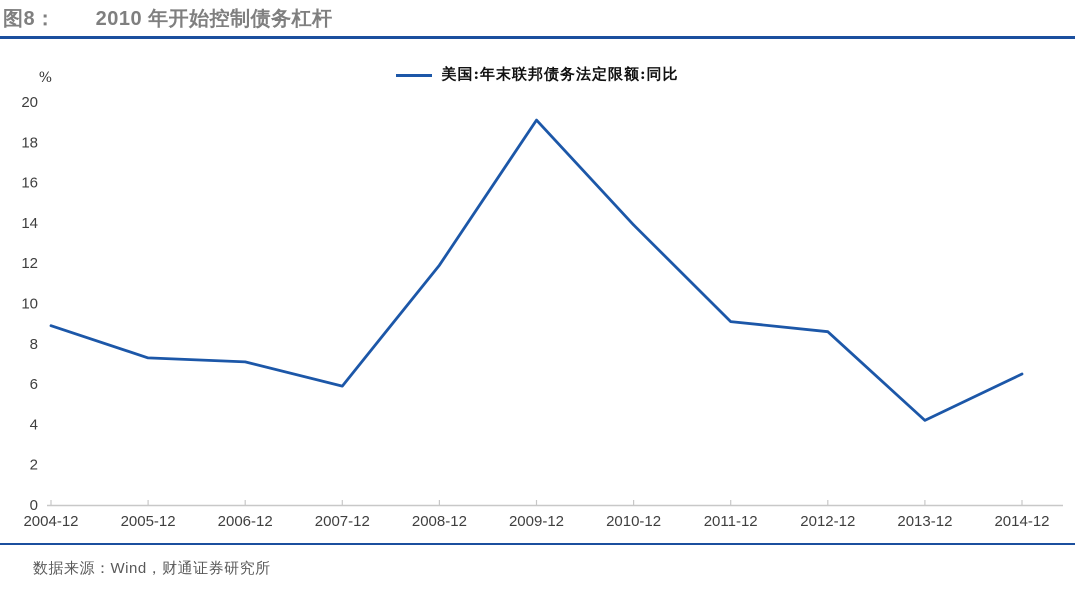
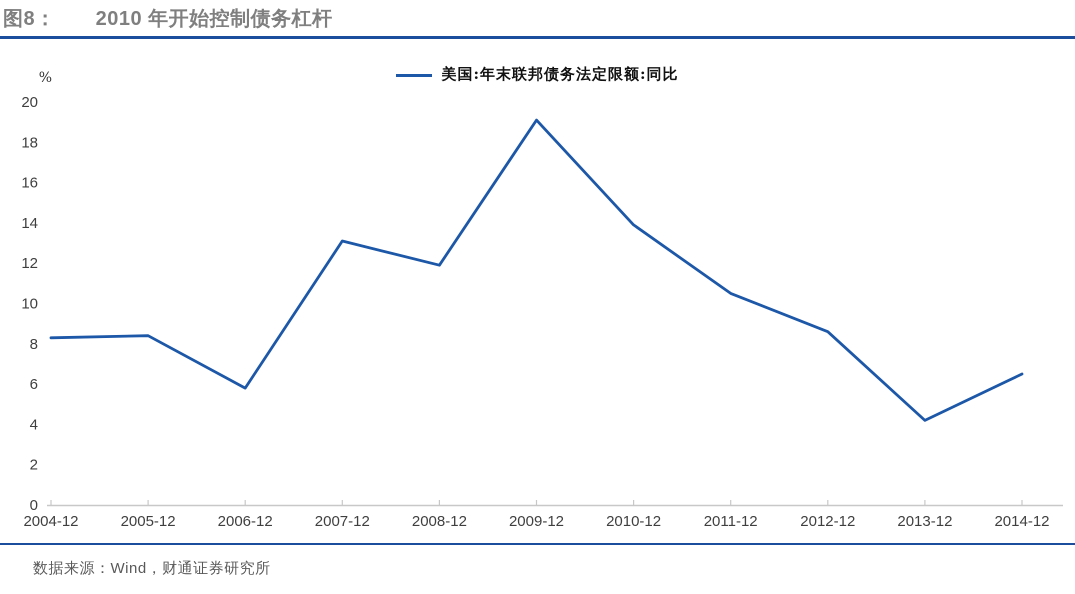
2004-12: 8.9 -> 8.3
2005-12: 7.3 -> 8.4
2006-12: 7.1 -> 5.8
2007-12: 5.9 -> 13.1
2011-12: 9.1 -> 10.5
